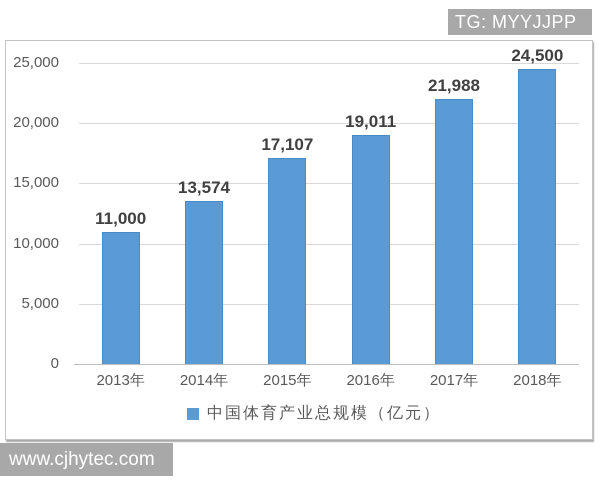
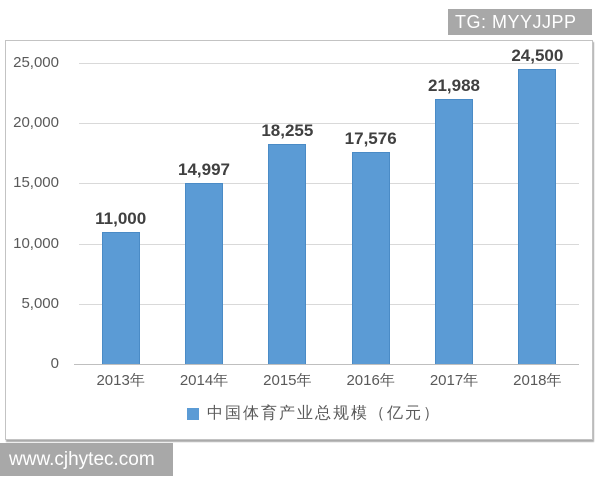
2014年: 13,574 -> 14,997
2015年: 17,107 -> 18,255
2016年: 19,011 -> 17,576
